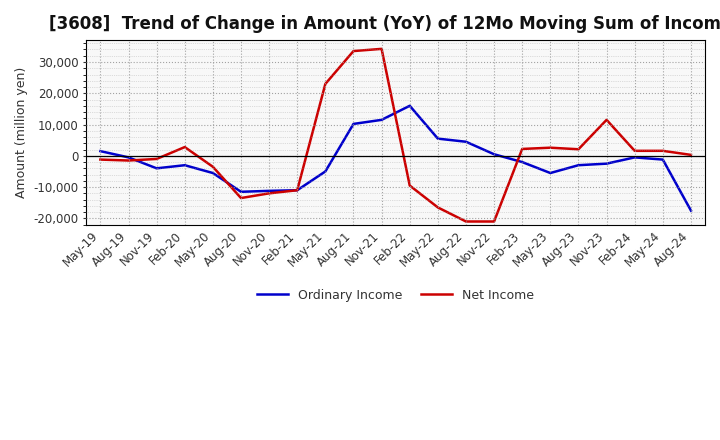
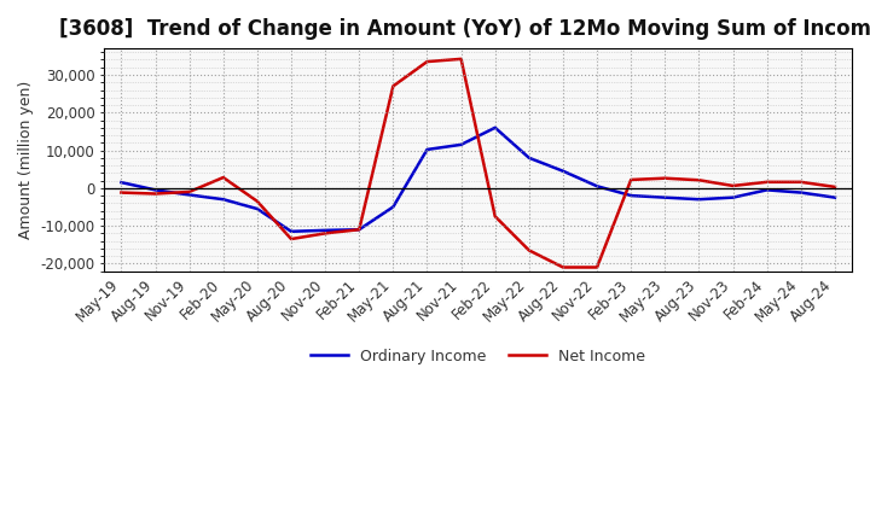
Ordinary Income/Nov-19: -4,000 -> -1,800
Net Income/May-21: 23,000 -> 27,000
Net Income/Feb-22: -9,500 -> -7,500
Ordinary Income/May-22: 5,500 -> 8,000
Ordinary Income/May-23: -5,500 -> -2,500
Net Income/Nov-23: 11,500 -> 600
Ordinary Income/Aug-24: -17,500 -> -2,500
